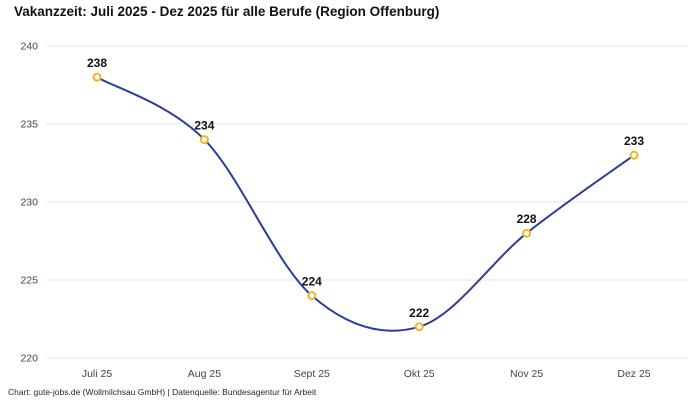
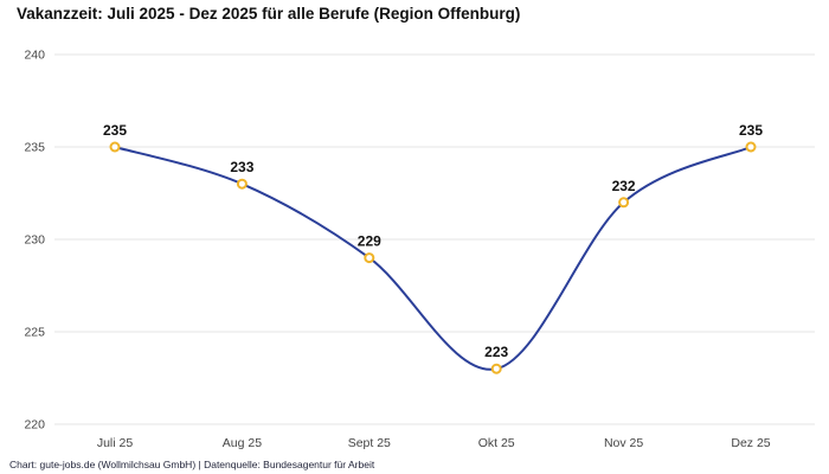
Juli 25: 238 -> 235
Aug 25: 234 -> 233
Sept 25: 224 -> 229
Okt 25: 222 -> 223
Nov 25: 228 -> 232
Dez 25: 233 -> 235
